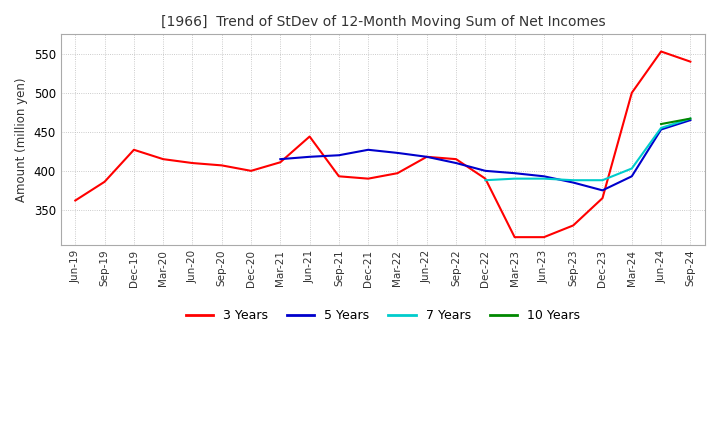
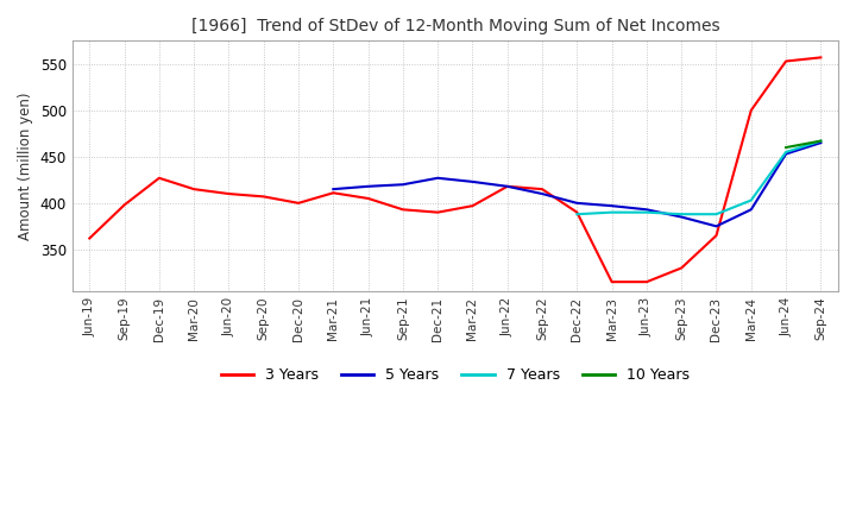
3 Years/Sep-19: 386 -> 398
3 Years/Jun-21: 444 -> 405
3 Years/Sep-24: 540 -> 557
